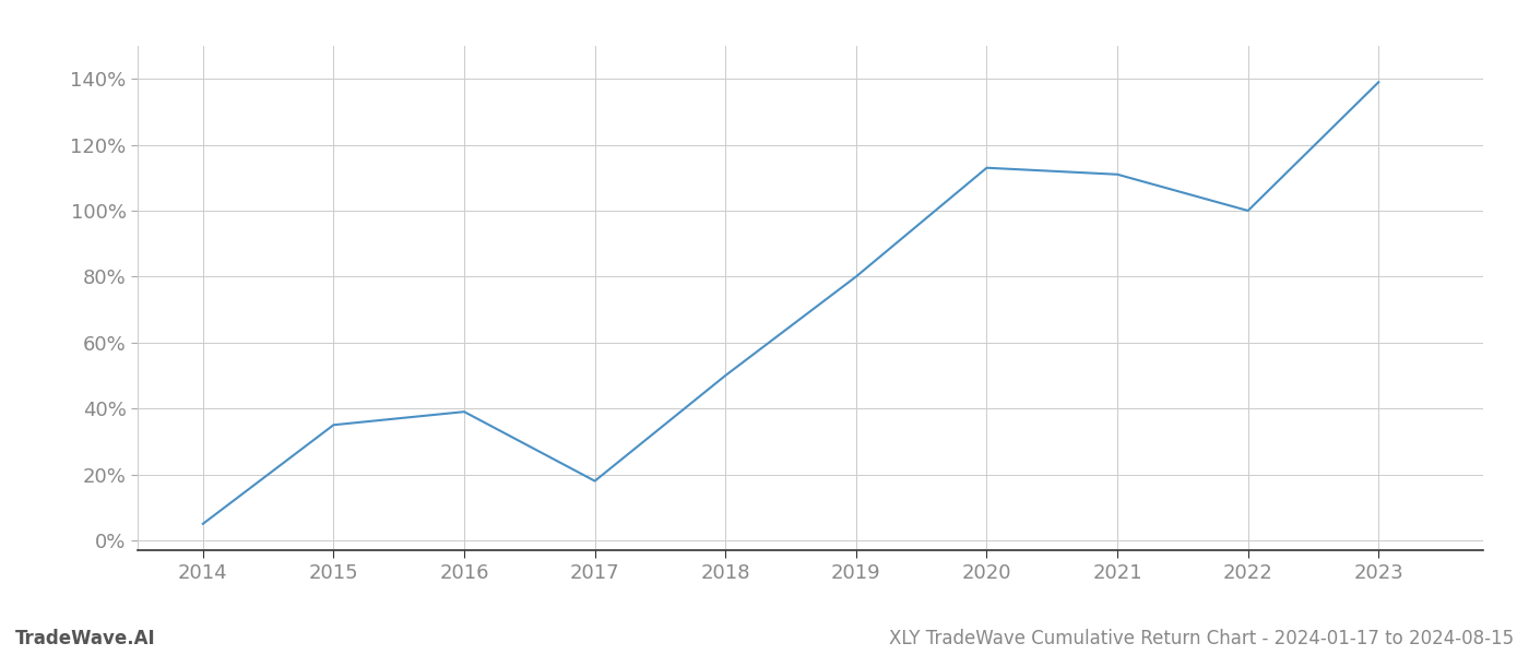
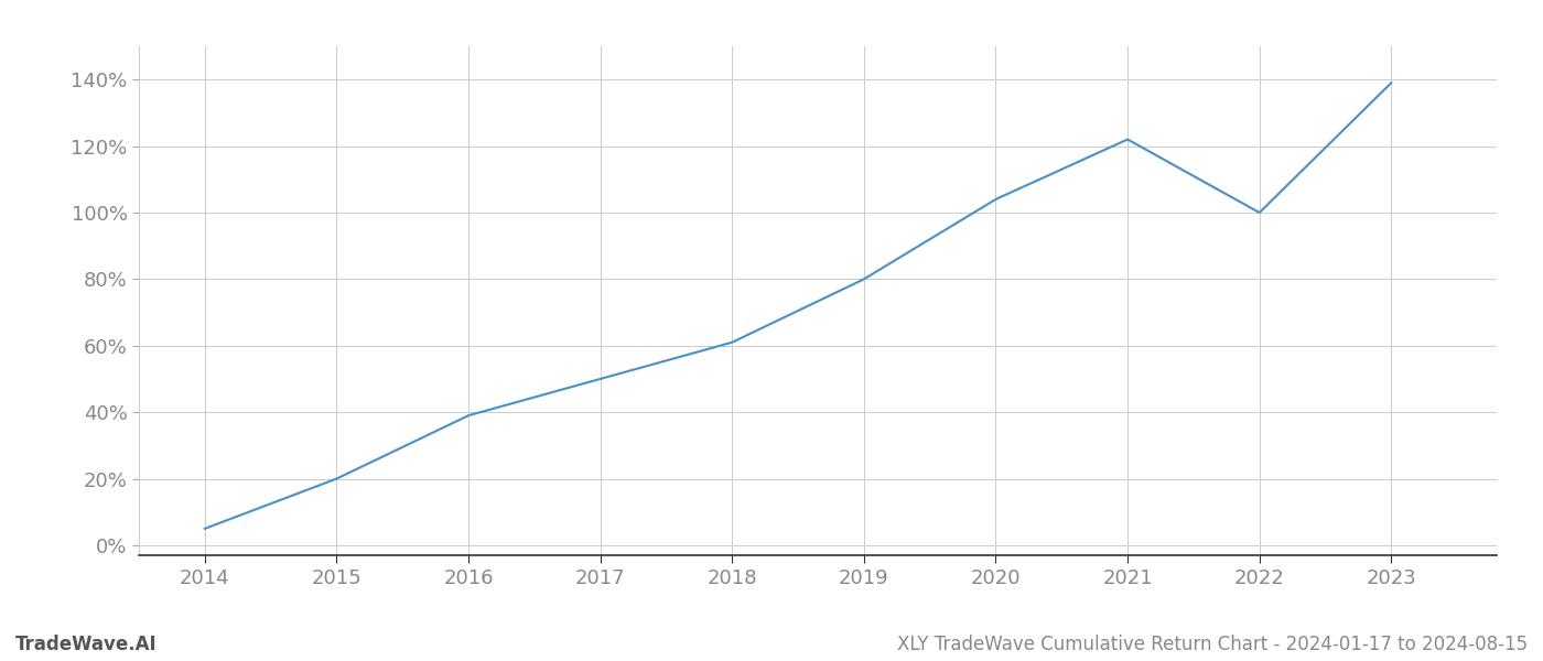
2015: 35% -> 20%
2017: 18% -> 50%
2018: 50% -> 61%
2020: 113% -> 104%
2021: 111% -> 122%
